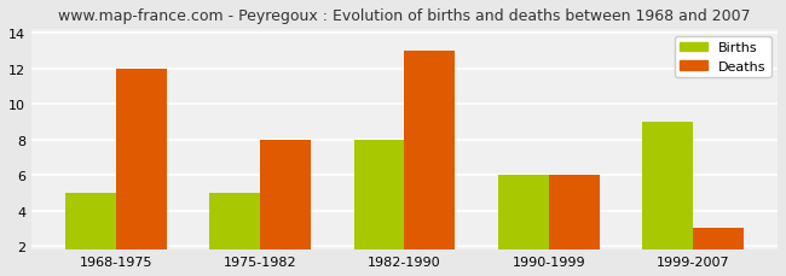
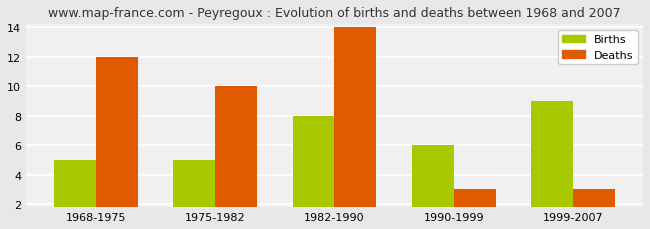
Deaths/1975-1982: 8 -> 10
Deaths/1982-1990: 13 -> 14
Deaths/1990-1999: 6 -> 3
